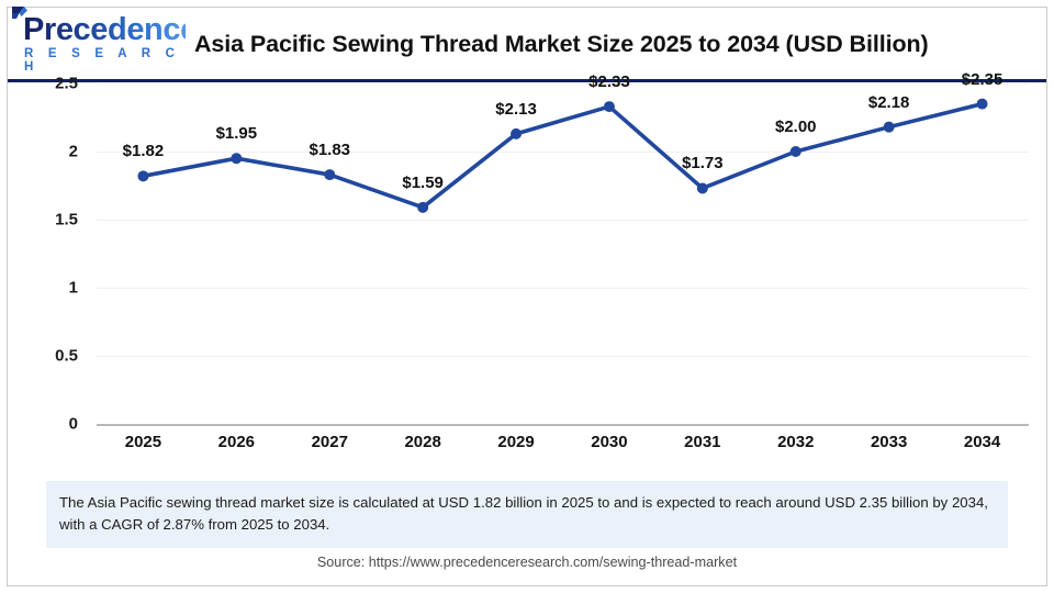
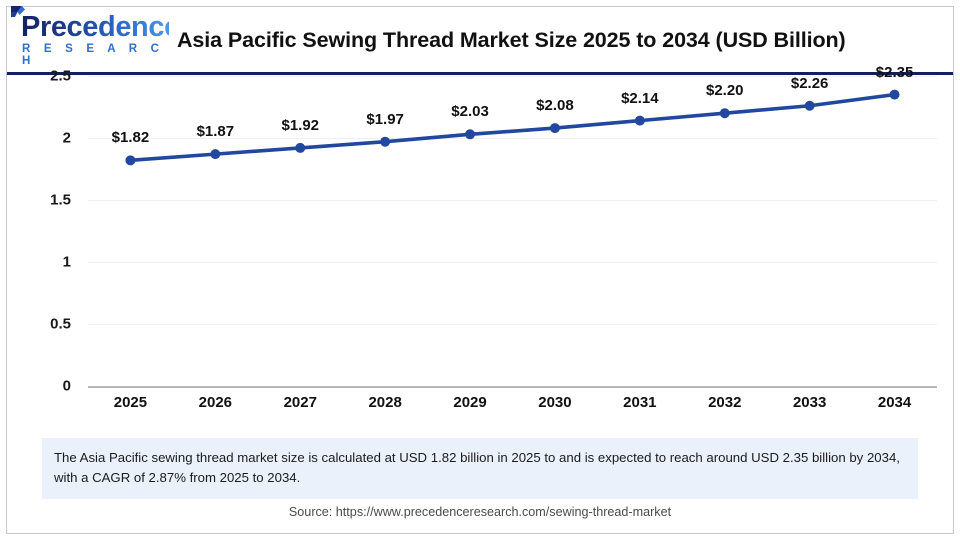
2026: $1.95 -> $1.87
2027: $1.83 -> $1.92
2028: $1.59 -> $1.97
2029: $2.13 -> $2.03
2030: $2.33 -> $2.08
2031: $1.73 -> $2.14
2032: $2.00 -> $2.20
2033: $2.18 -> $2.26
